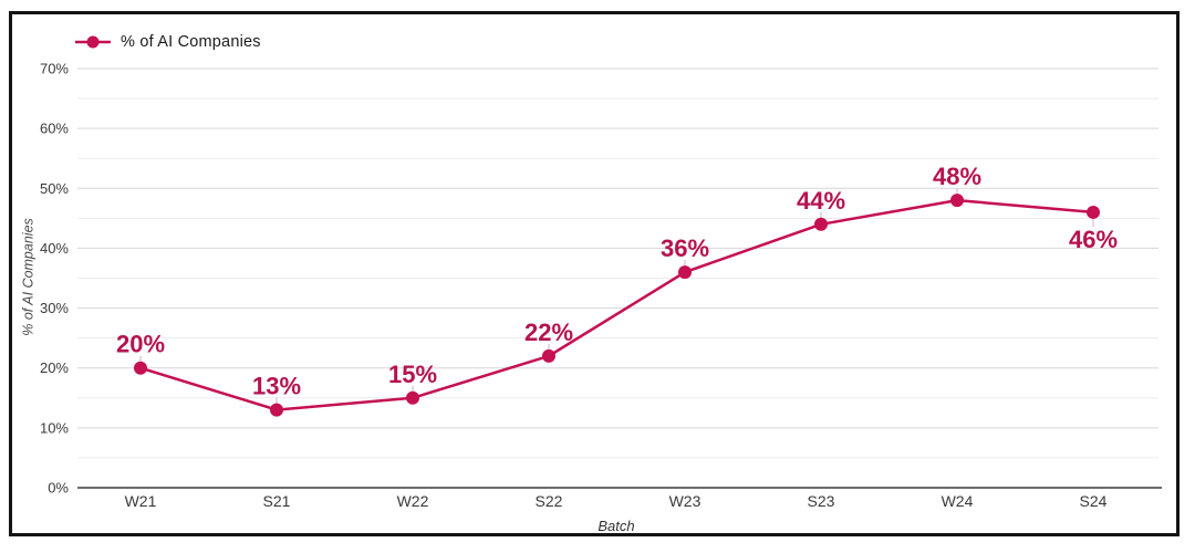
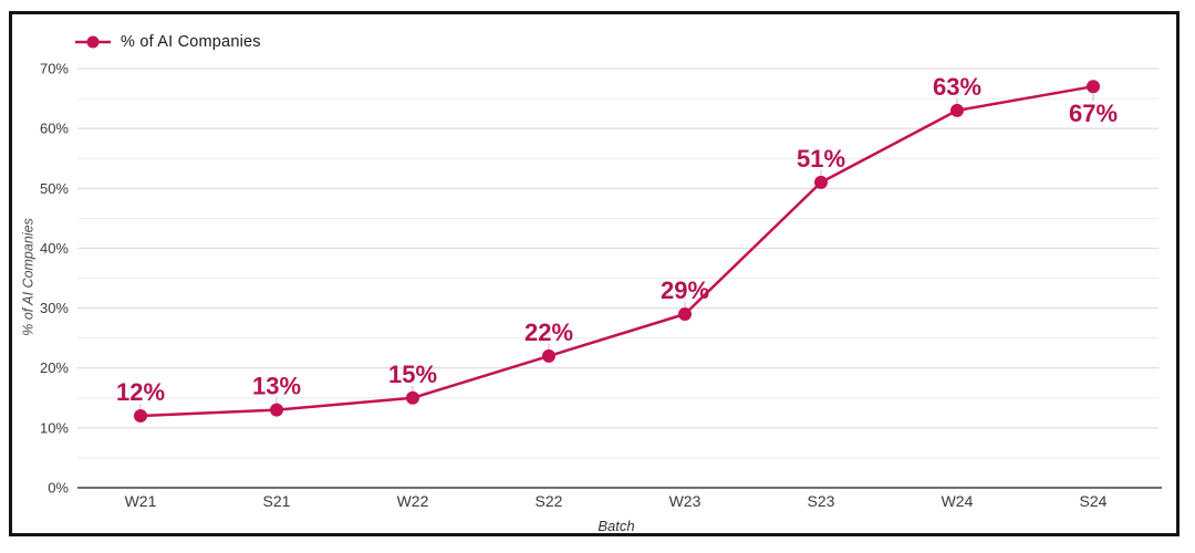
W21: 20% -> 12%
W23: 36% -> 29%
S23: 44% -> 51%
W24: 48% -> 63%
S24: 46% -> 67%
